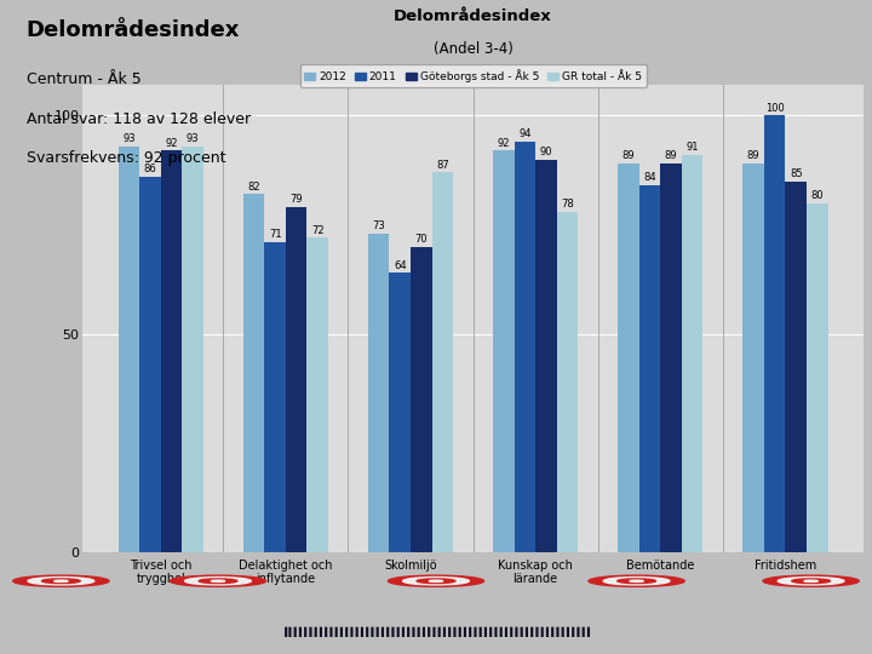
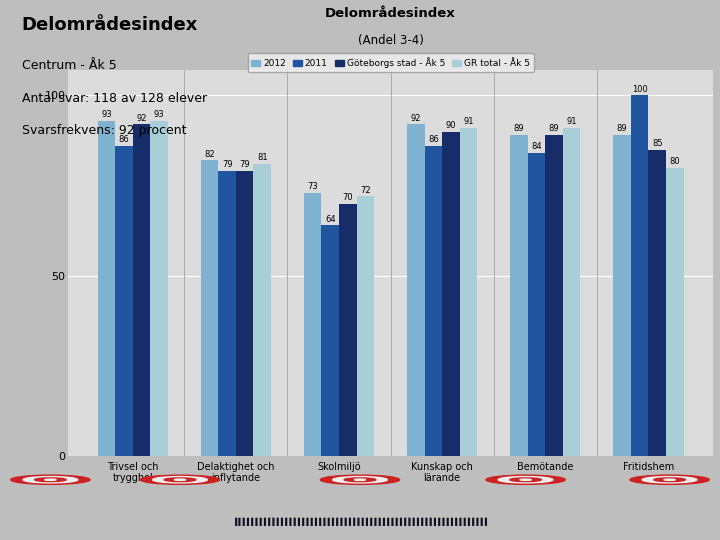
2011/Delaktighet och inflytande: 71 -> 79
GR total - Åk 5/Delaktighet och inflytande: 72 -> 81
GR total - Åk 5/Skolmiljö: 87 -> 72
2011/Kunskap och lärande: 94 -> 86
GR total - Åk 5/Kunskap och lärande: 78 -> 91
